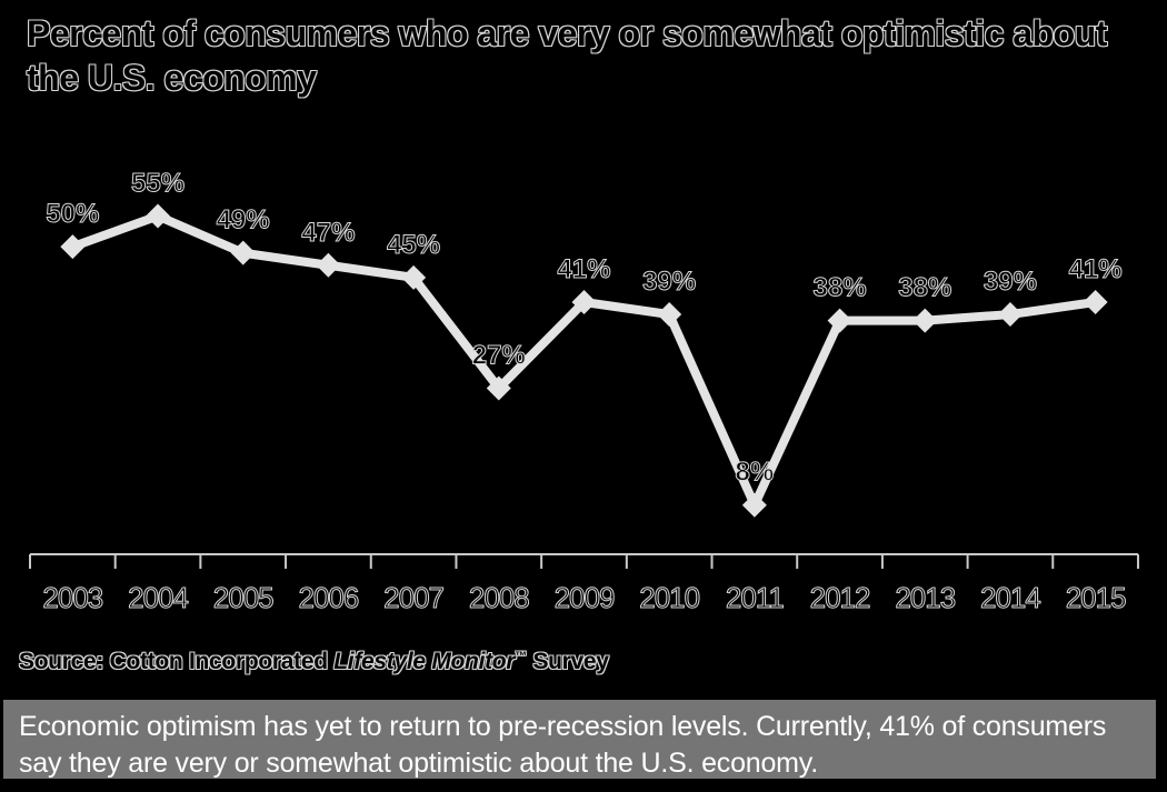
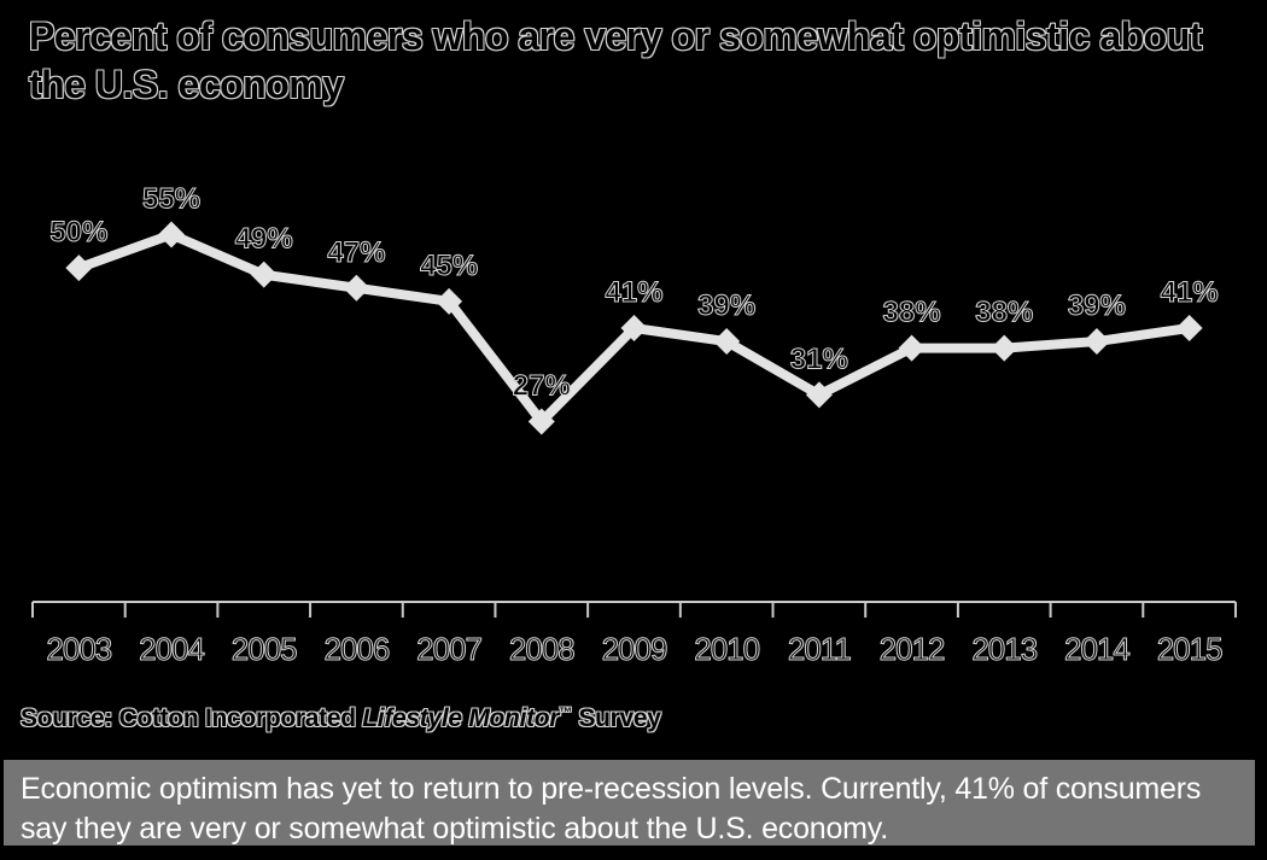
2011: 8% -> 31%
